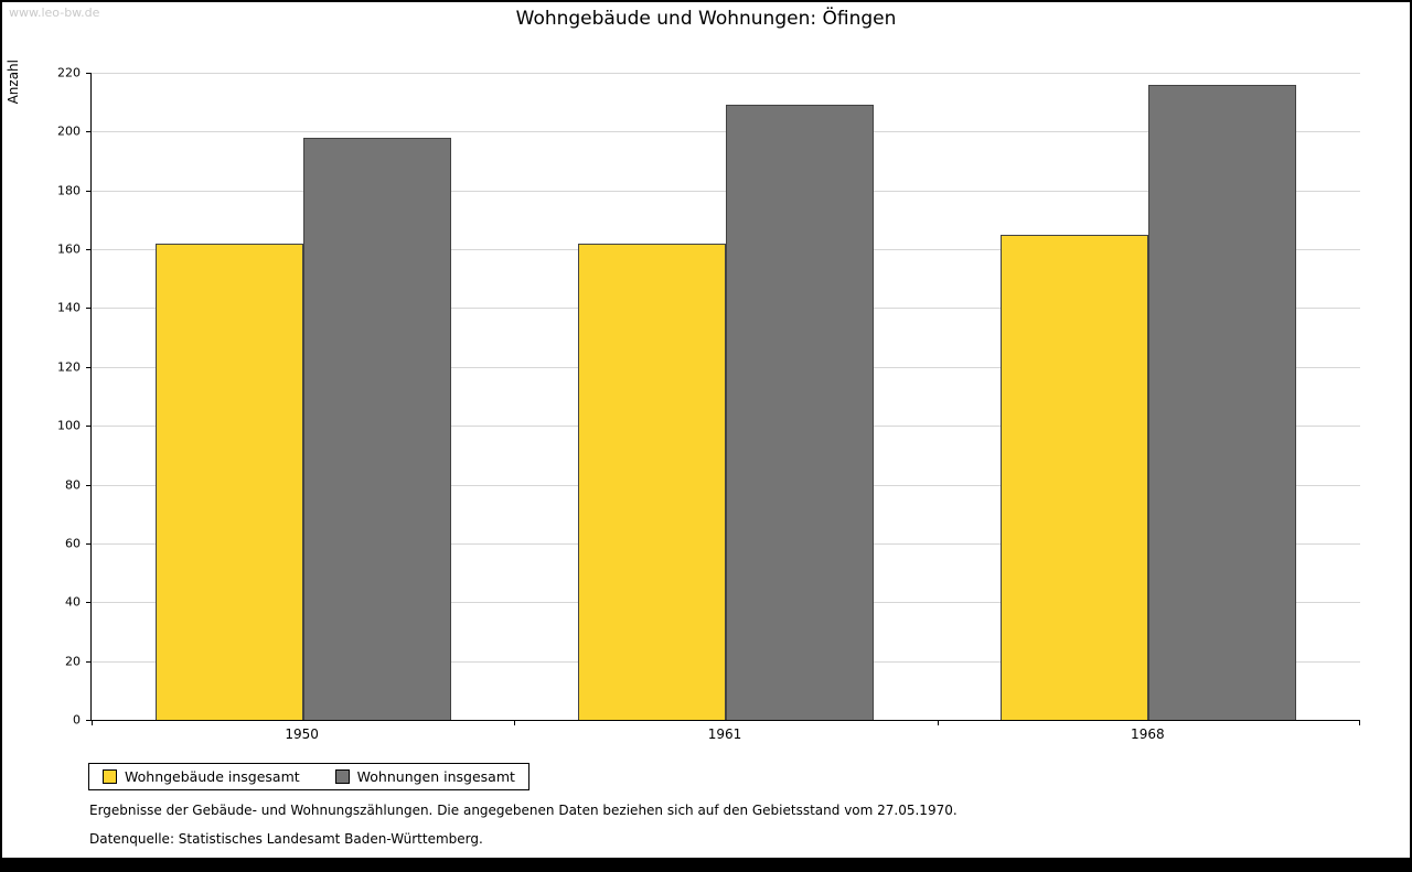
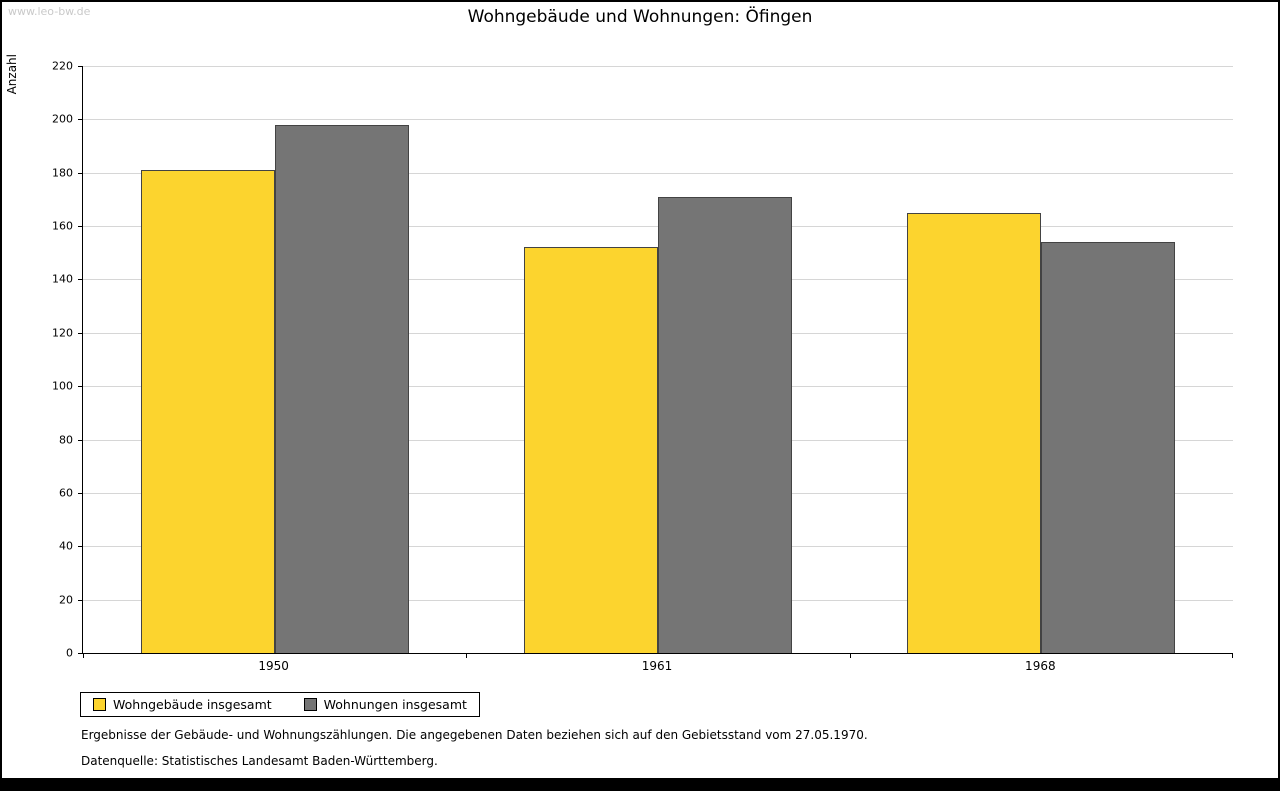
Wohngebäude insgesamt/1950: 162 -> 181
Wohngebäude insgesamt/1961: 162 -> 152
Wohnungen insgesamt/1961: 209 -> 171
Wohnungen insgesamt/1968: 216 -> 154
